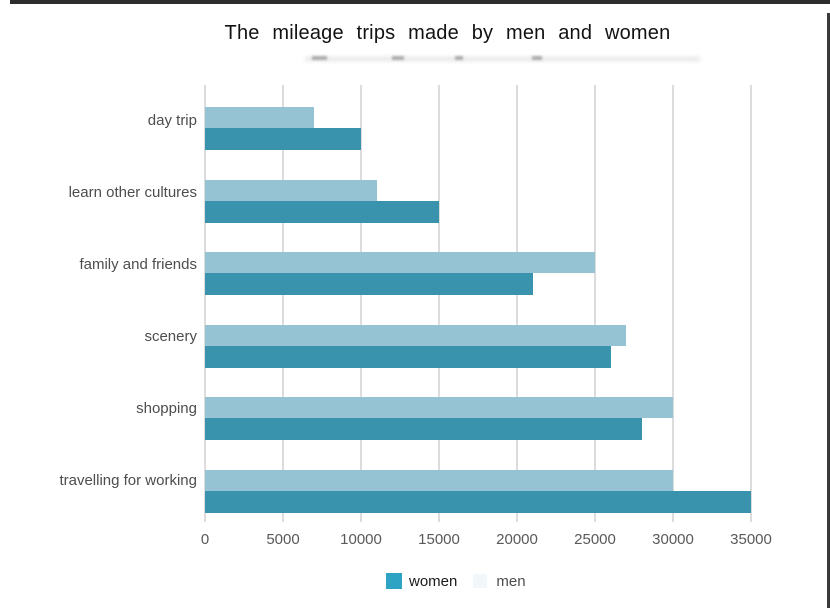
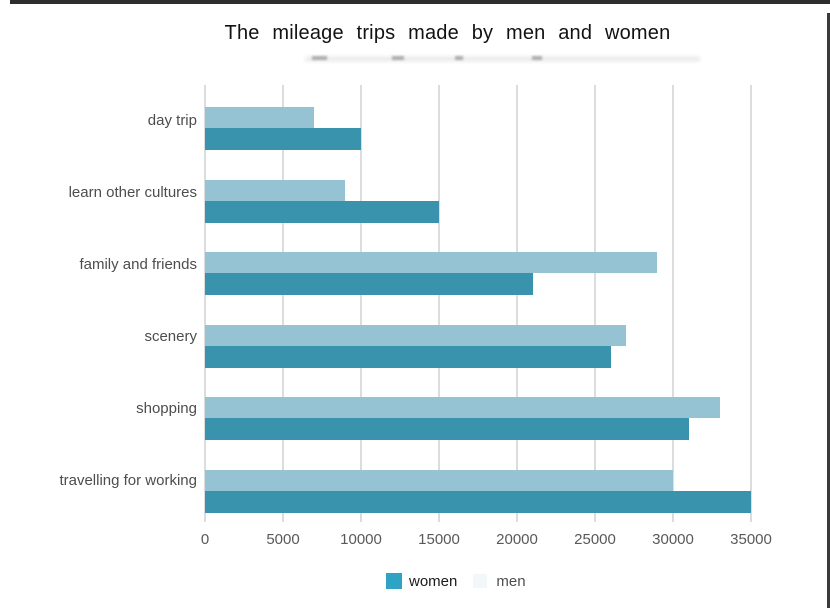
men/learn other cultures: 11000 -> 9000
men/family and friends: 25000 -> 29000
men/shopping: 30000 -> 33000
women/shopping: 28000 -> 31000
